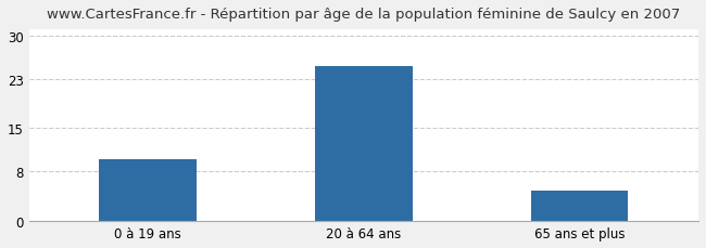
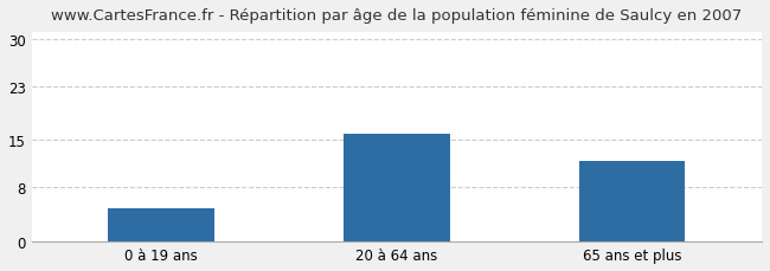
0 à 19 ans: 10 -> 5
20 à 64 ans: 25 -> 16
65 ans et plus: 5 -> 12
